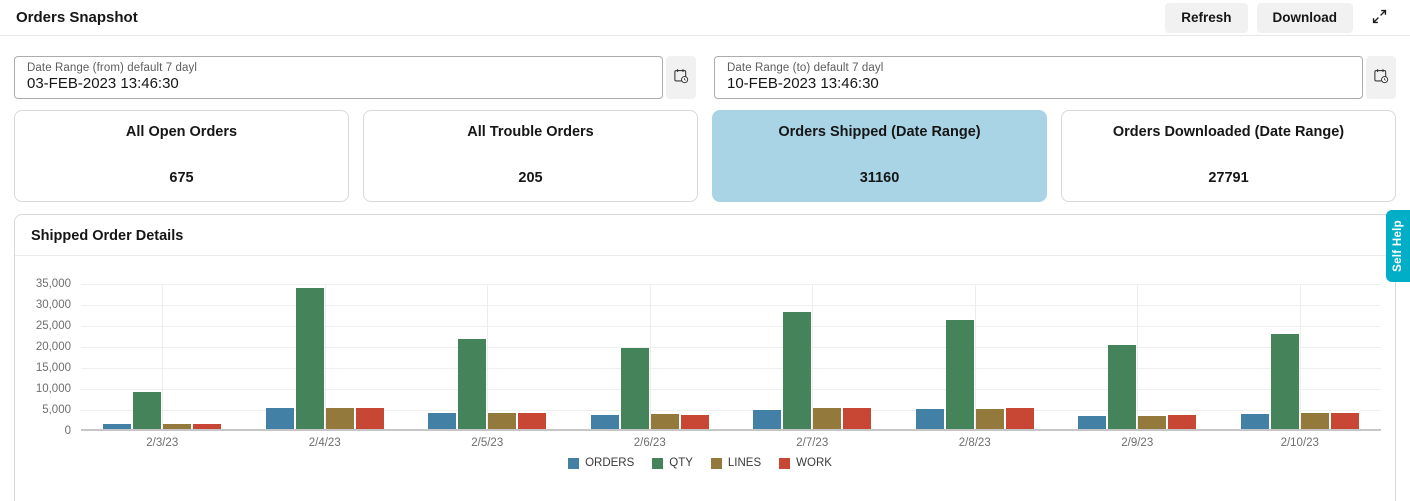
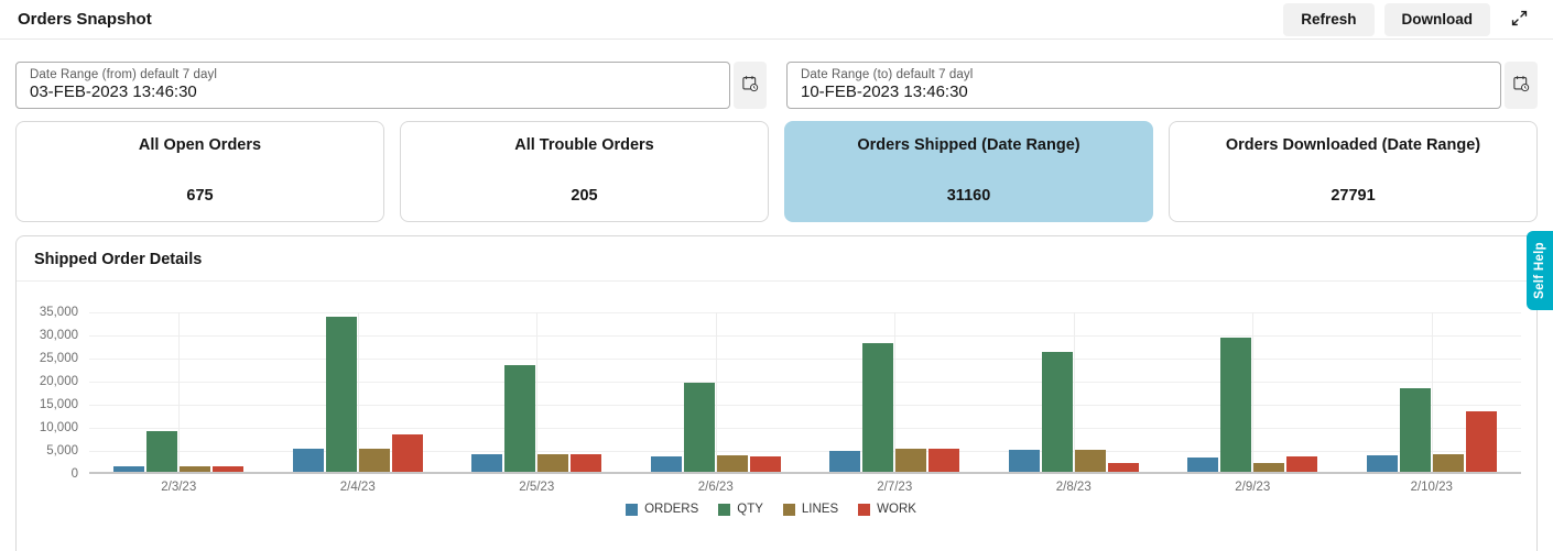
WORK/2/4/23: 5000 -> 8000
QTY/2/5/23: 21000 -> 23000
WORK/2/8/23: 5000 -> 2000
QTY/2/9/23: 20000 -> 29000
LINES/2/9/23: 3000 -> 2000
QTY/2/10/23: 23000 -> 18000
WORK/2/10/23: 4000 -> 13000
